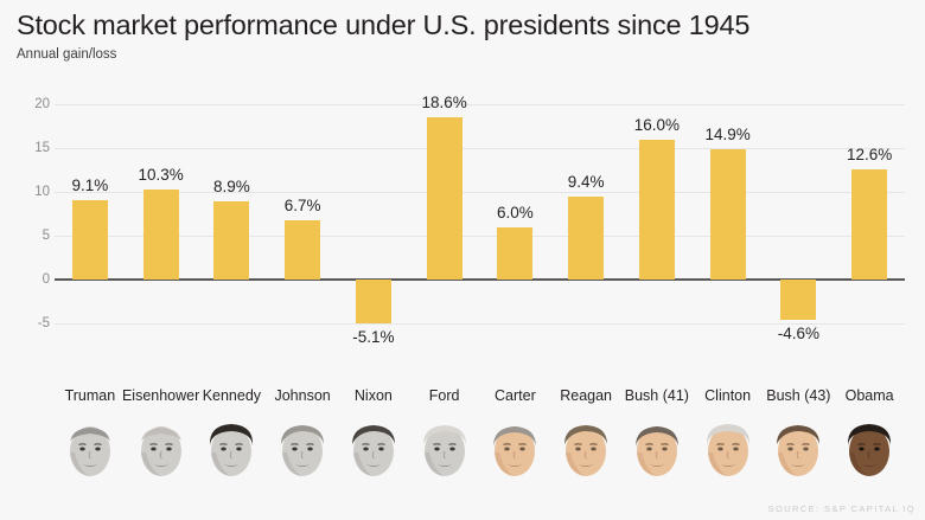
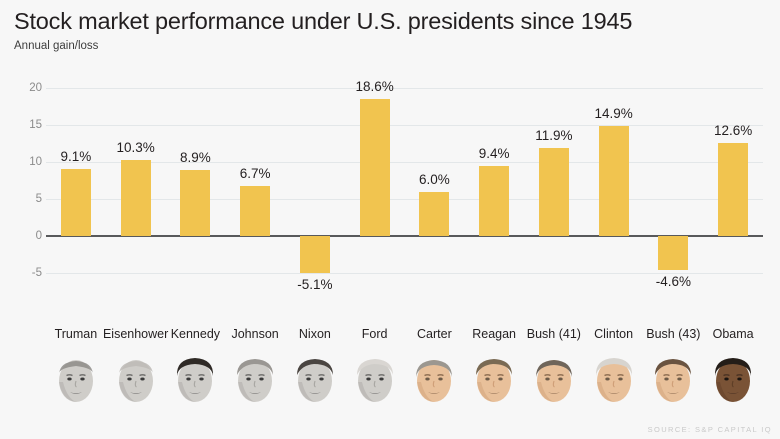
Bush (41): 16.0% -> 11.9%
